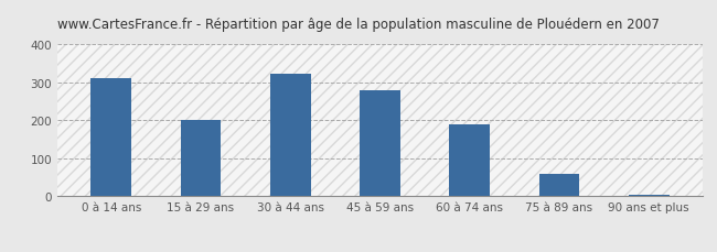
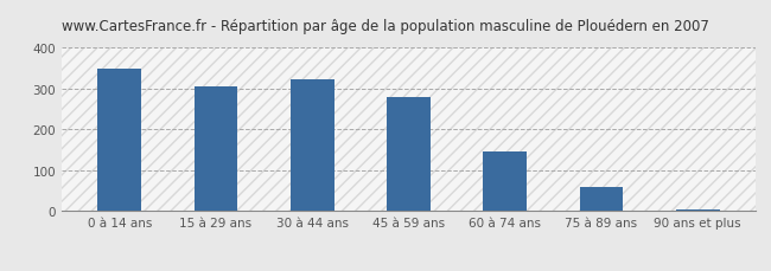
0 à 14 ans: 310 -> 350
15 à 29 ans: 202 -> 305
60 à 74 ans: 190 -> 145
